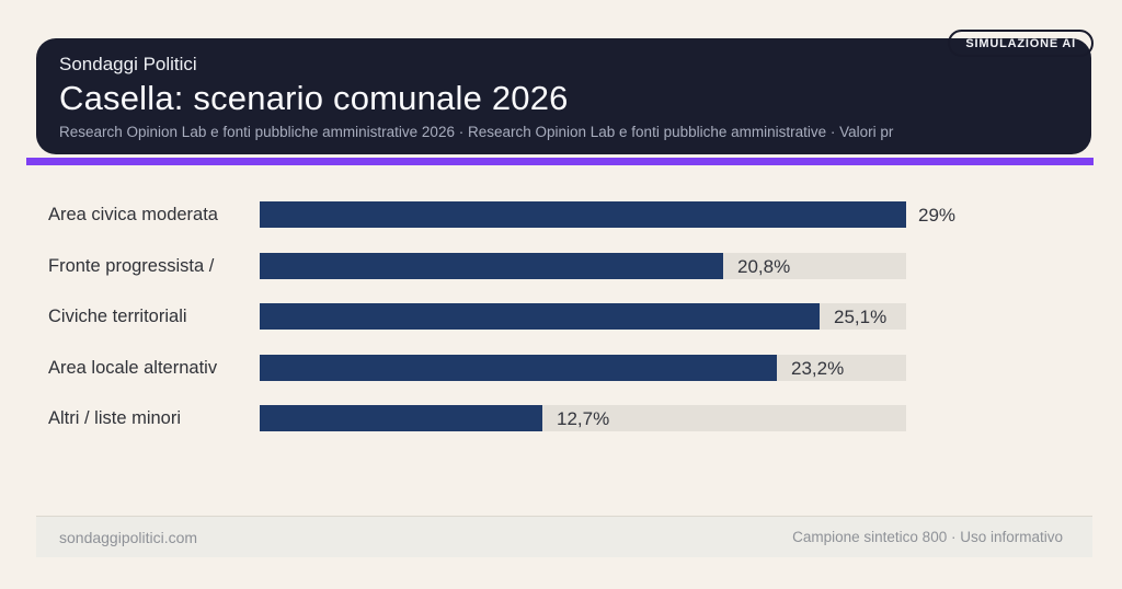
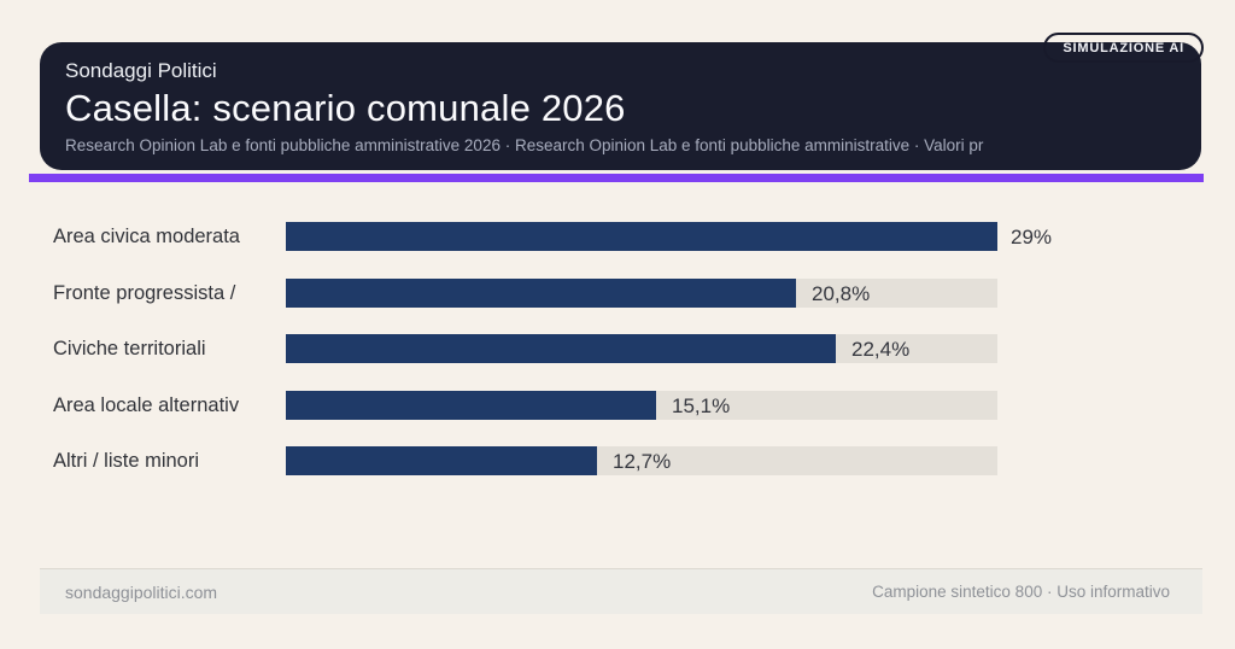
Civiche territoriali: 25,1% -> 22,4%
Area locale alternativ: 23,2% -> 15,1%
